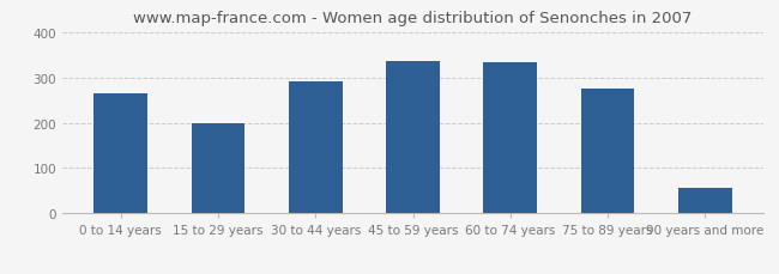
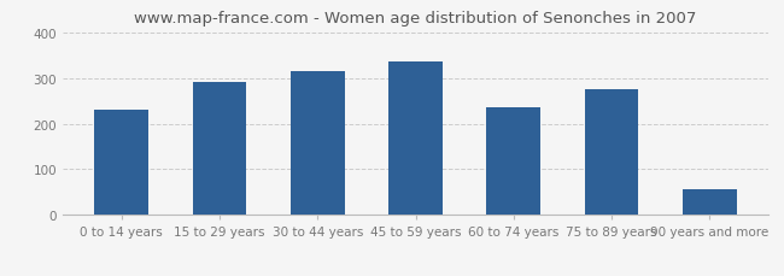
0 to 14 years: 265 -> 230
15 to 29 years: 199 -> 290
30 to 44 years: 290 -> 315
60 to 74 years: 332 -> 235
